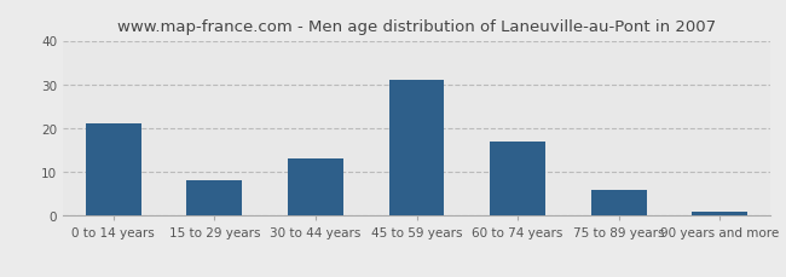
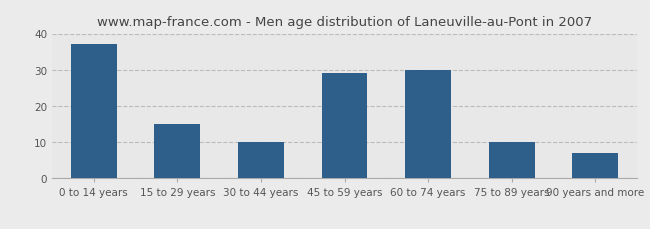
0 to 14 years: 21 -> 37
15 to 29 years: 8 -> 15
30 to 44 years: 13 -> 10
45 to 59 years: 31 -> 29
60 to 74 years: 17 -> 30
75 to 89 years: 6 -> 10
90 years and more: 1 -> 7
